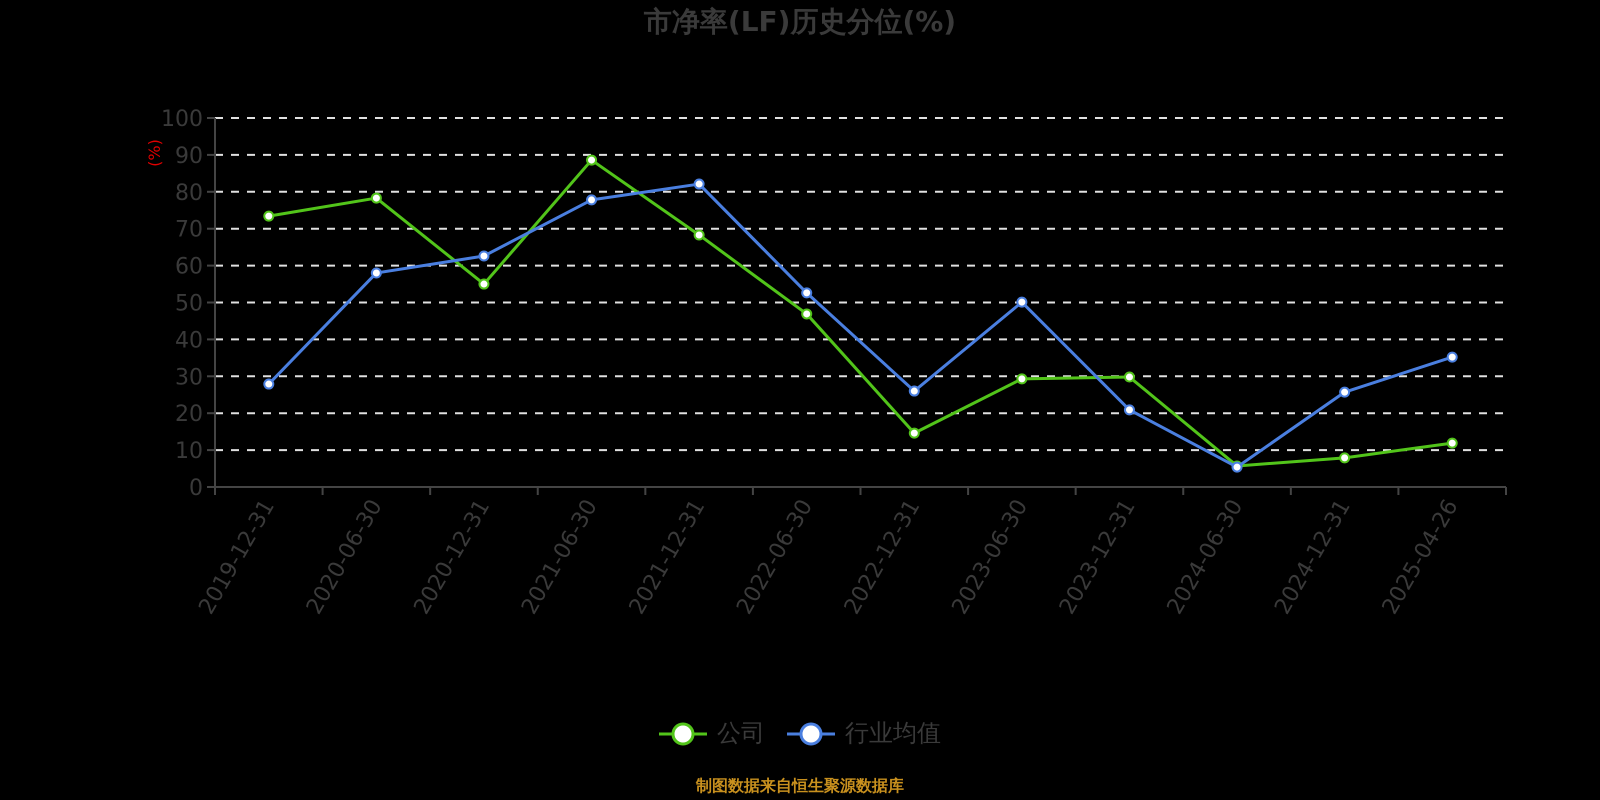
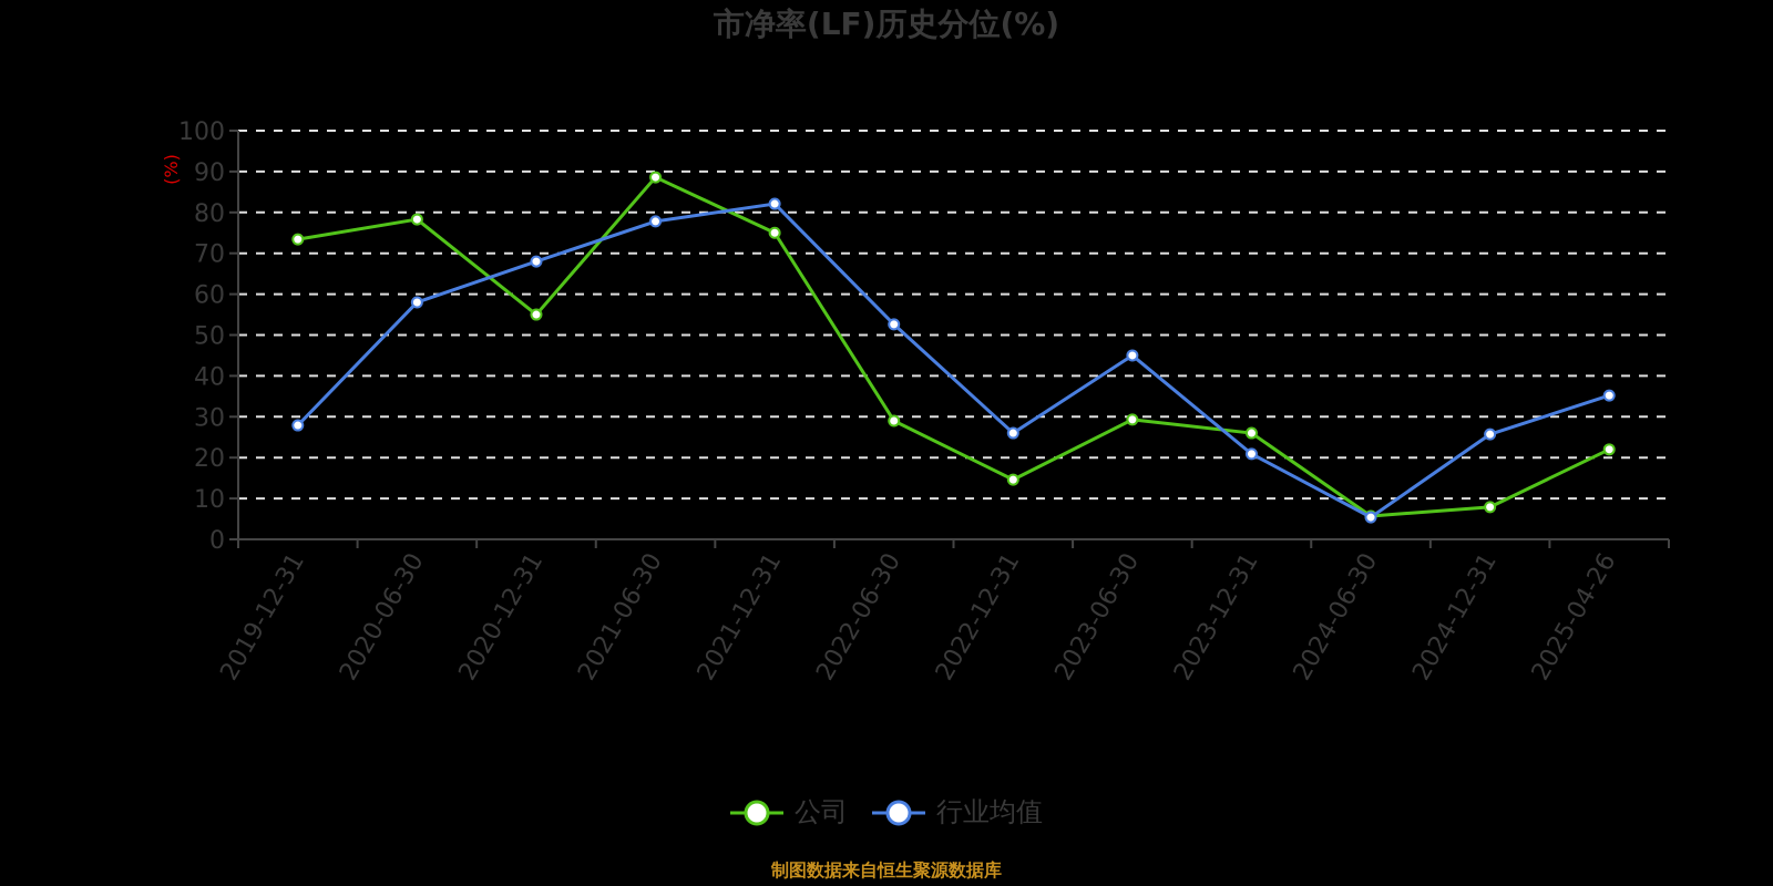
行业均值/2020-12-31: 63 -> 68
公司/2021-12-31: 68 -> 75
公司/2022-06-30: 47 -> 29
行业均值/2023-06-30: 50 -> 45
公司/2023-12-31: 30 -> 26
公司/2025-04-26: 12 -> 22
